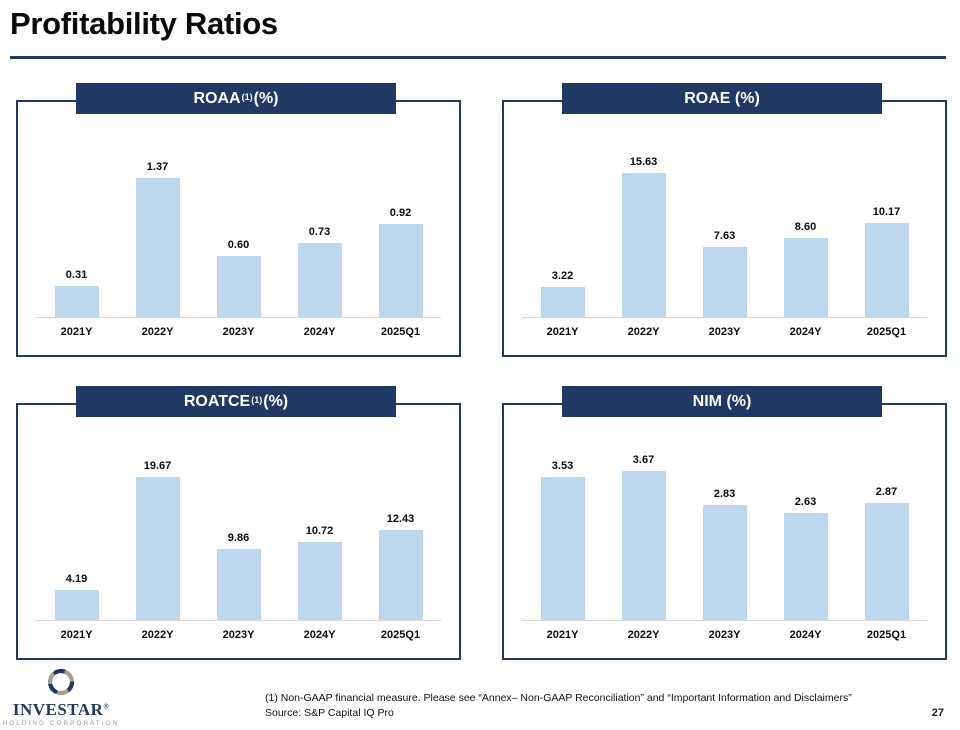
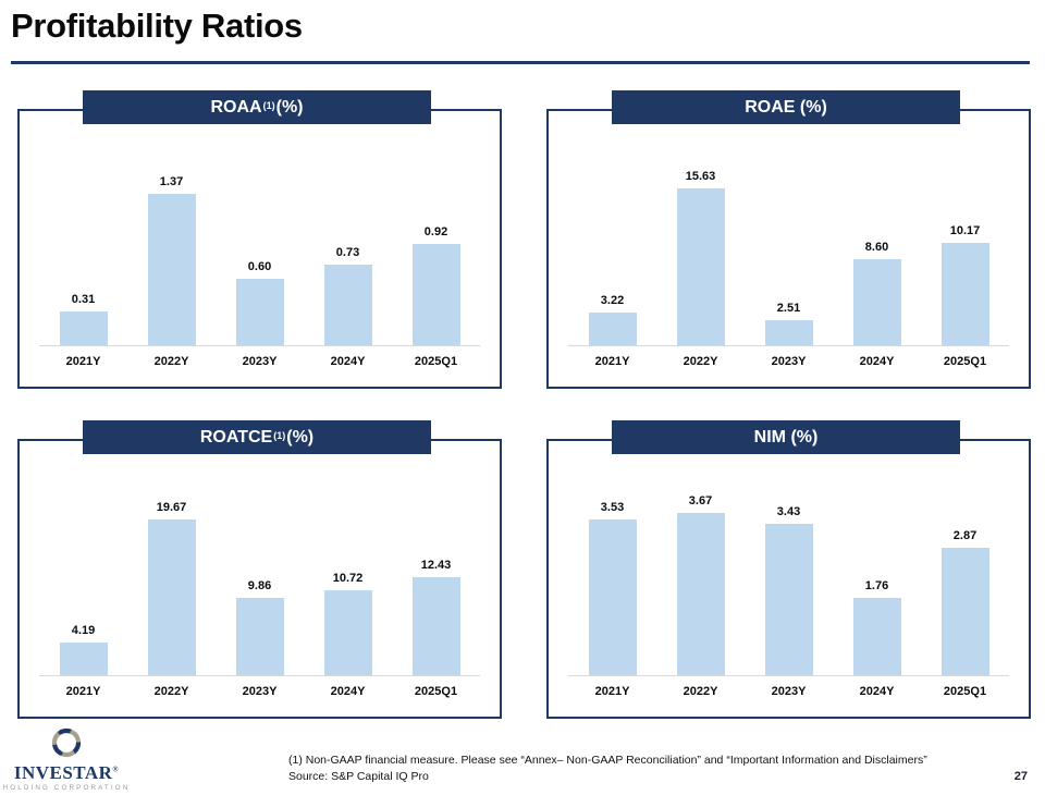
ROAE/2023Y: 7.63 -> 2.51
NIM/2023Y: 2.83 -> 3.43
NIM/2024Y: 2.63 -> 1.76
